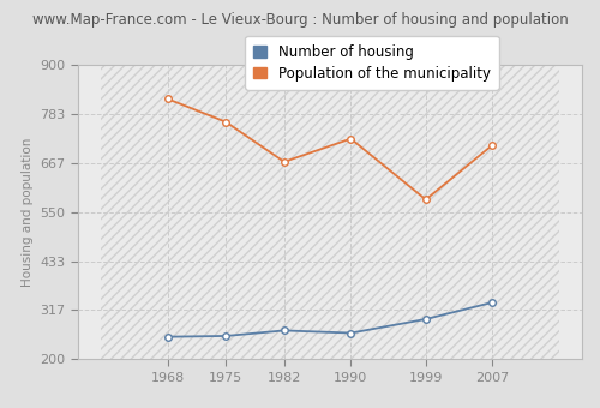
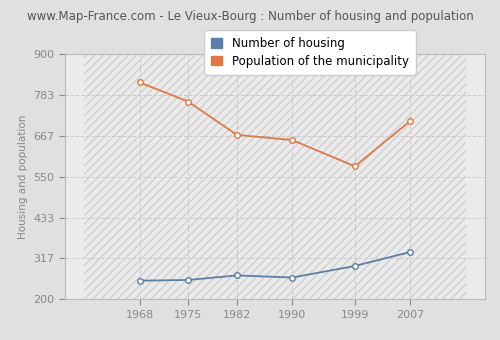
Population of the municipality/1990: 725 -> 655
